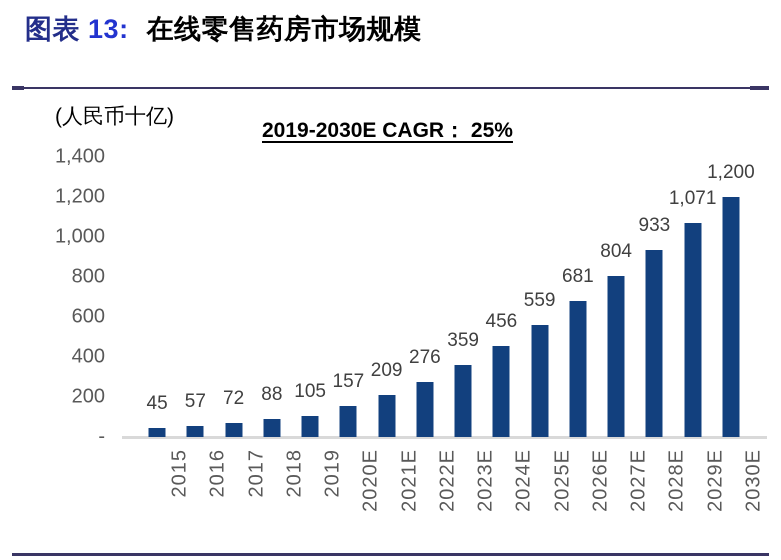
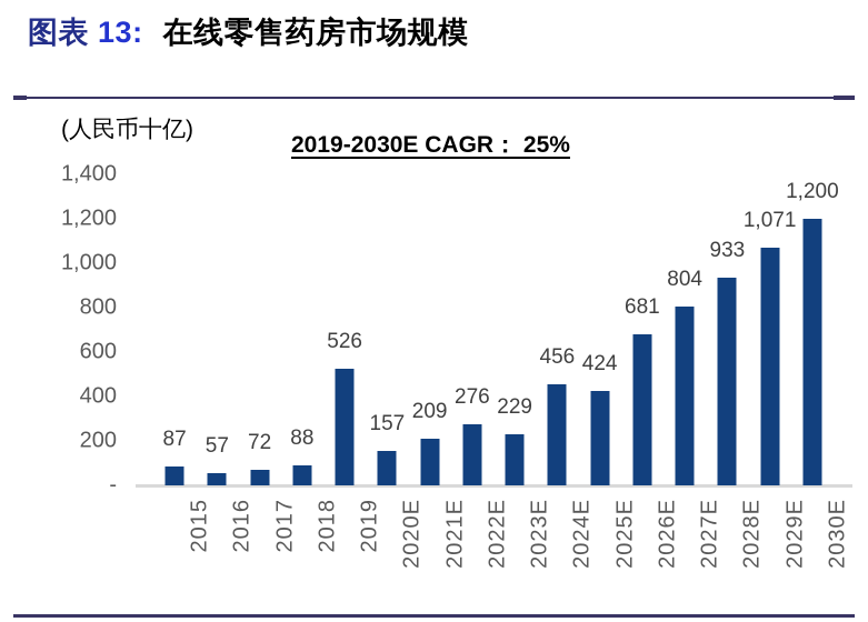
2015: 45 -> 87
2019: 105 -> 526
2023E: 359 -> 229
2025E: 559 -> 424
